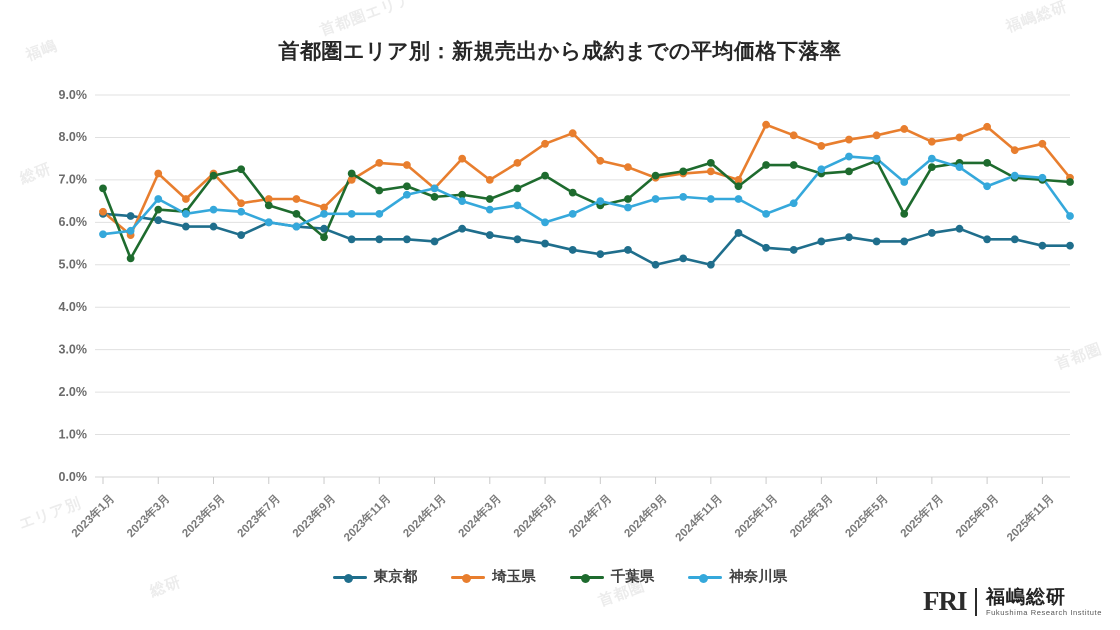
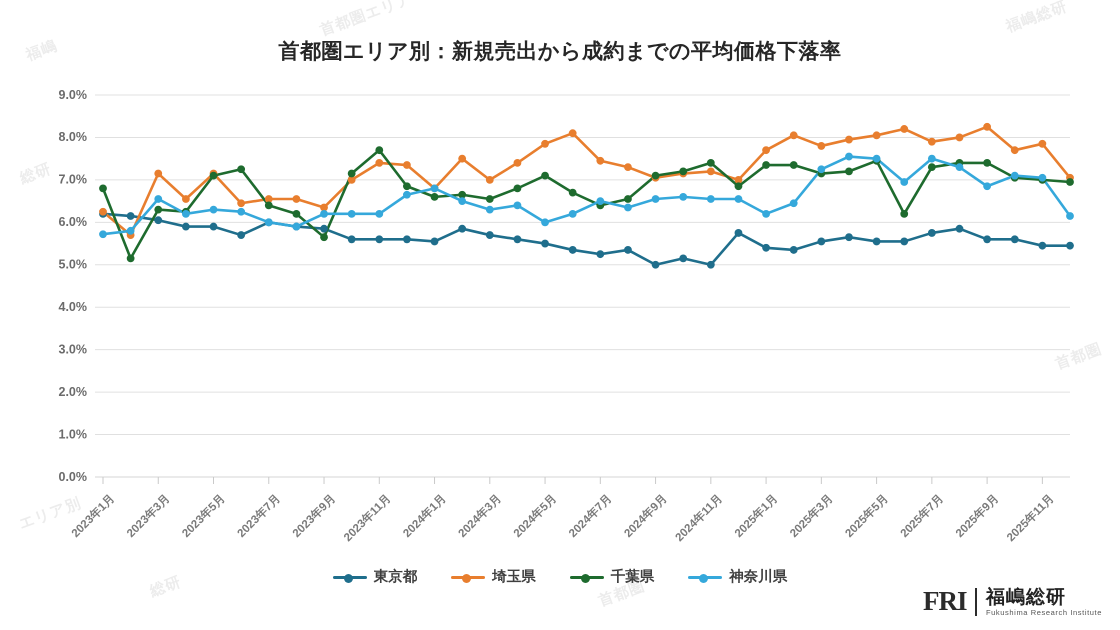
千葉県/2023年11月: 6.8% -> 7.7%
埼玉県/2025年1月: 8.3% -> 7.7%
